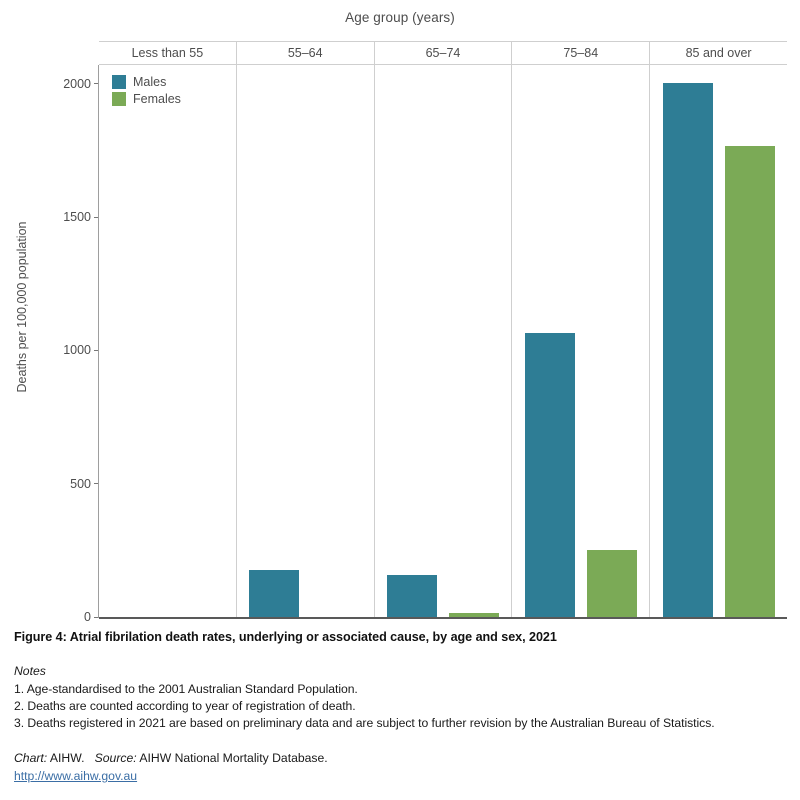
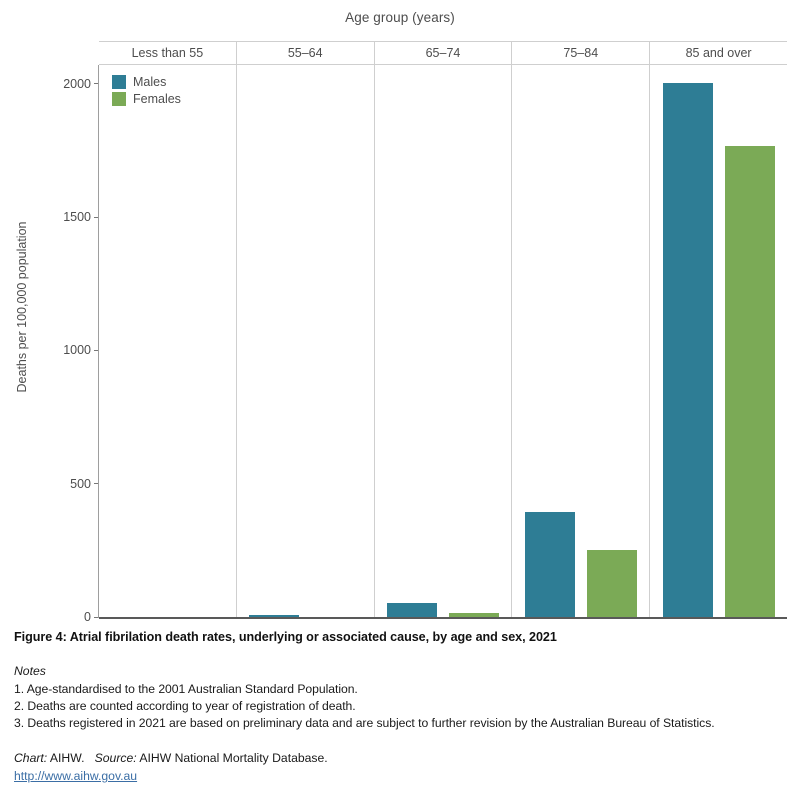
Males/55–64: 180 -> 10
Males/65–74: 160 -> 60
Males/75–84: 1070 -> 400
